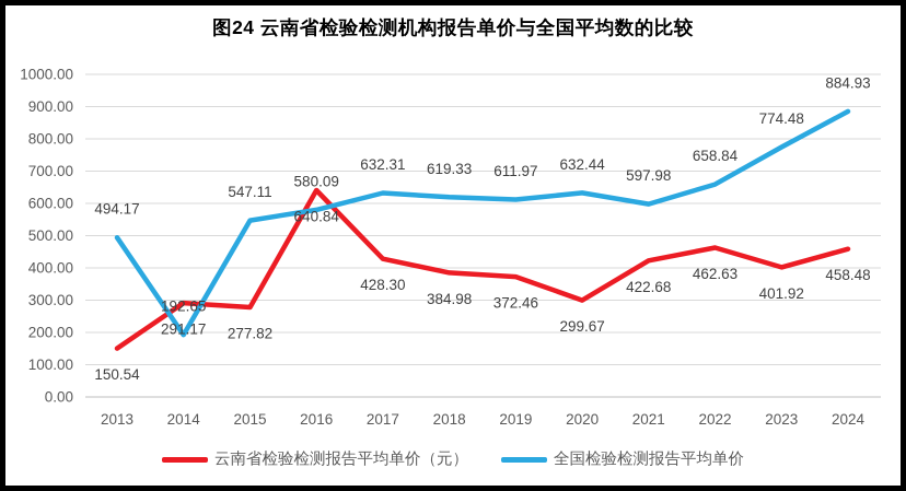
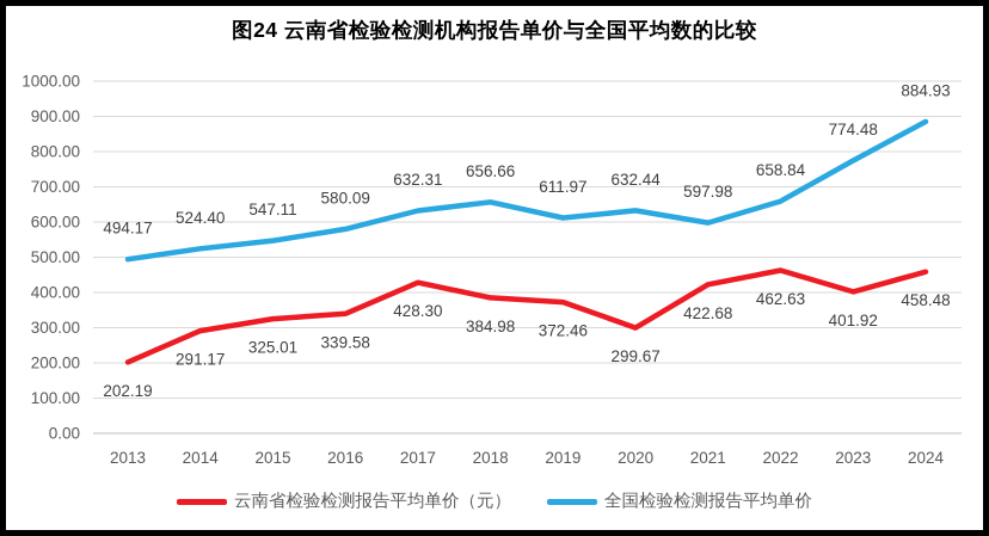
云南省检验检测报告平均单价（元）/2013: 150.54 -> 202.19
全国检验检测报告平均单价/2014: 192.65 -> 524.40
云南省检验检测报告平均单价（元）/2015: 277.82 -> 325.01
云南省检验检测报告平均单价（元）/2016: 640.84 -> 339.58
全国检验检测报告平均单价/2018: 619.33 -> 656.66
